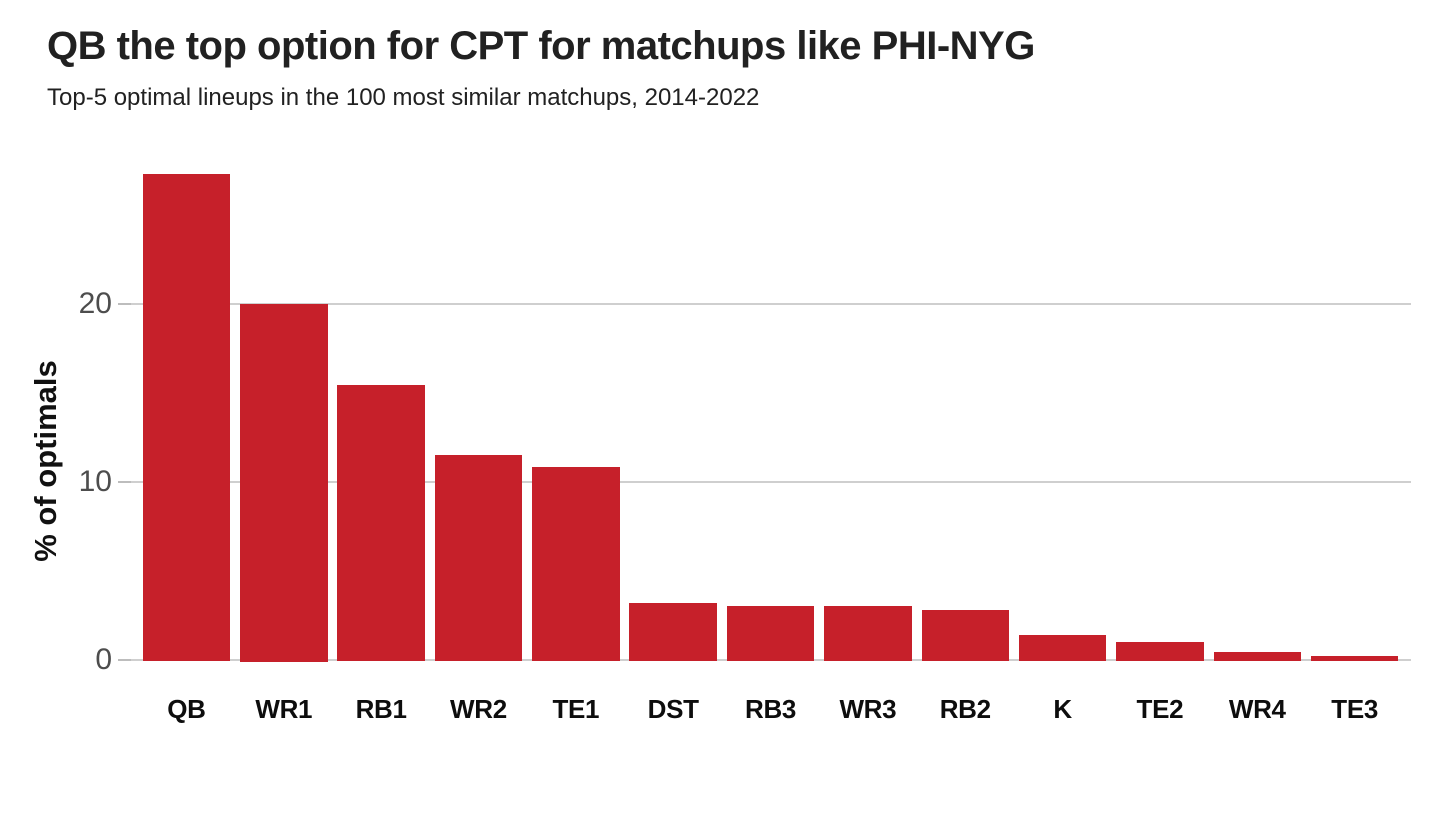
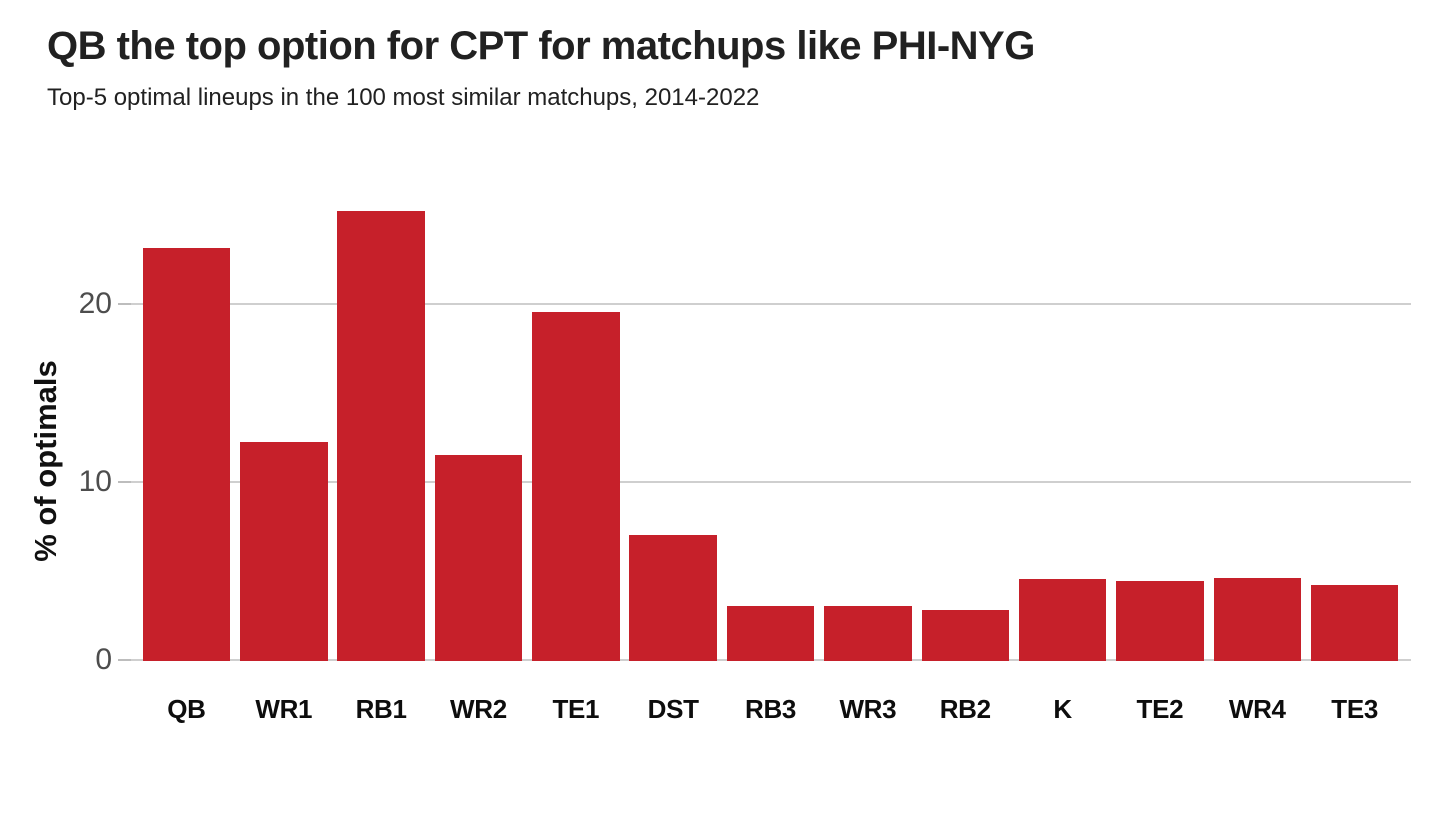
QB: 27.3 -> 23.1
WR1: 20.0 -> 12.2
RB1: 15.4 -> 25.2
TE1: 10.8 -> 19.5
DST: 3.2 -> 7.0
K: 1.4 -> 4.5
TE2: 1.0 -> 4.4
WR4: 0.4 -> 4.6
TE3: 0.2 -> 4.2
